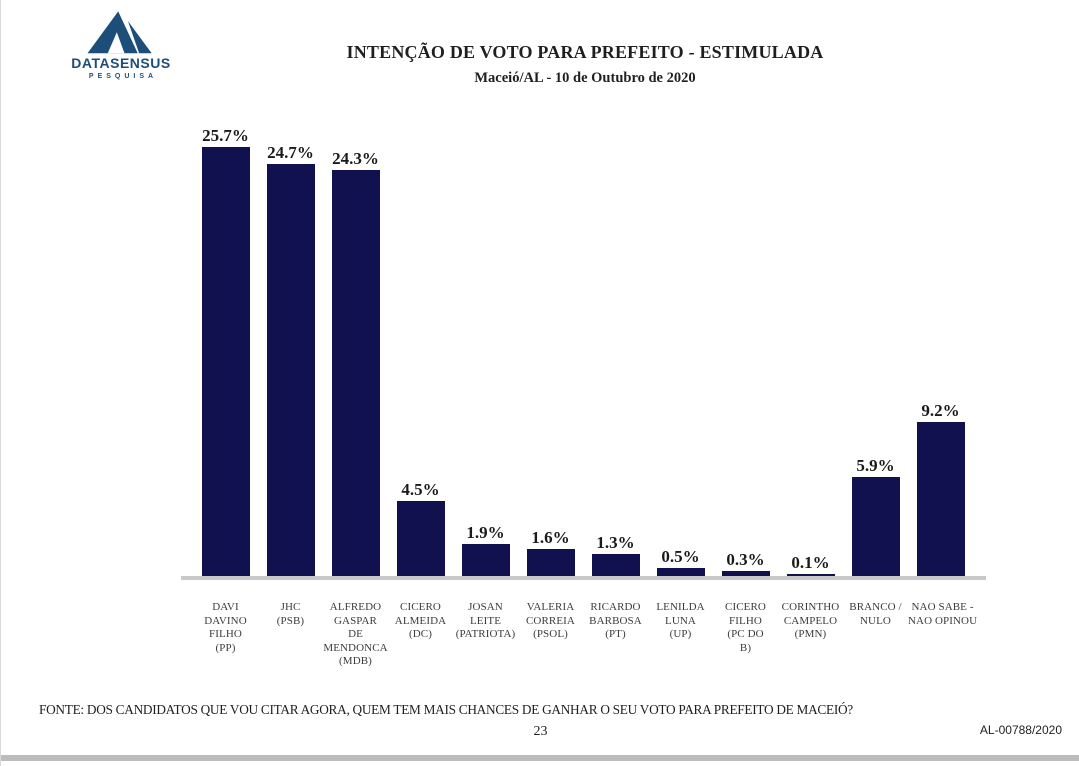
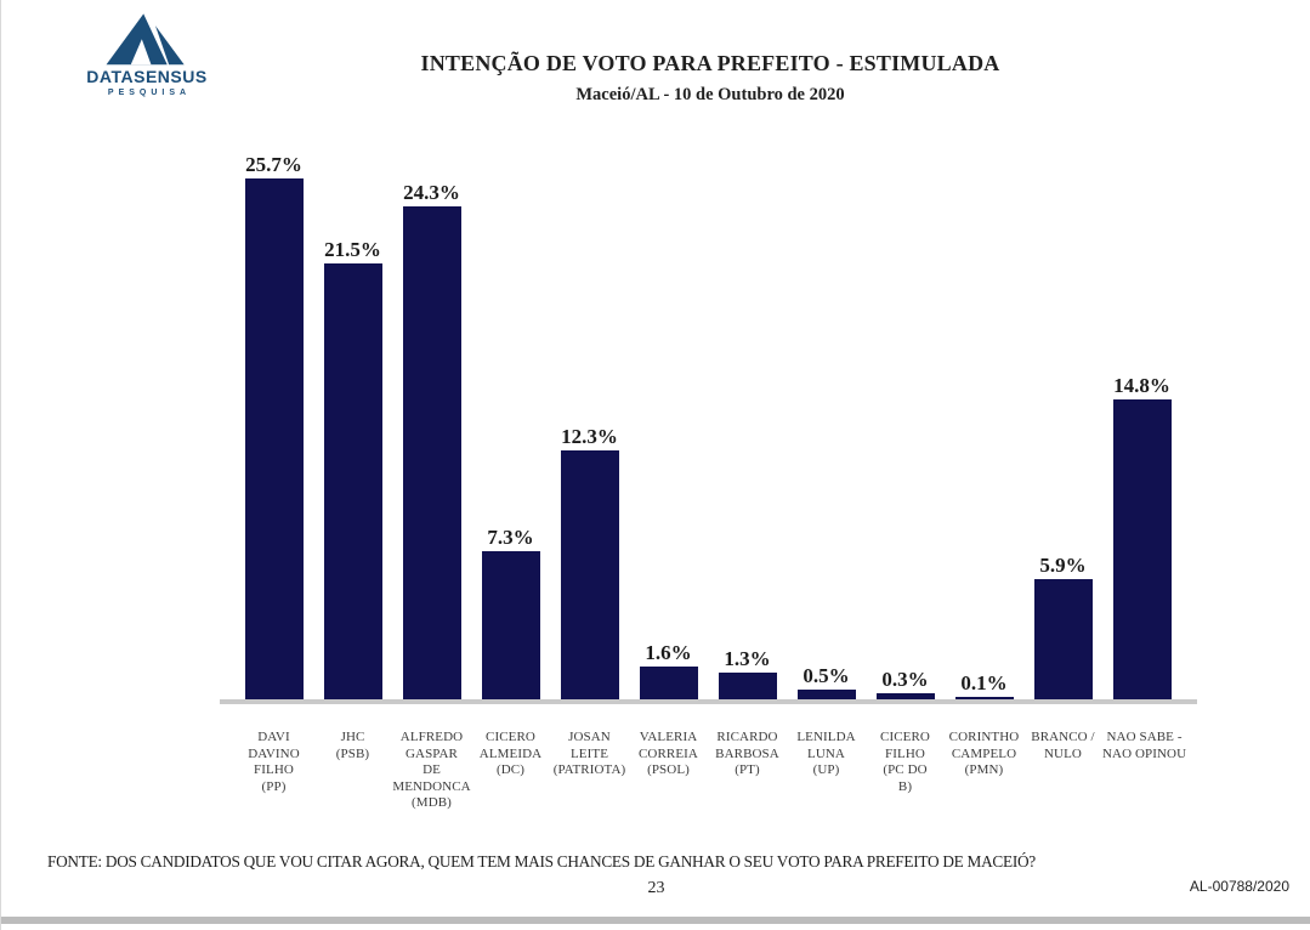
JHC (PSB): 24.7% -> 21.5%
CICERO ALMEIDA (DC): 4.5% -> 7.3%
JOSAN LEITE (PATRIOTA): 1.9% -> 12.3%
NAO SABE - NAO OPINOU: 9.2% -> 14.8%
